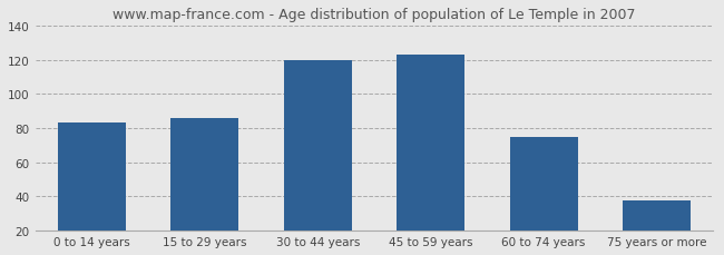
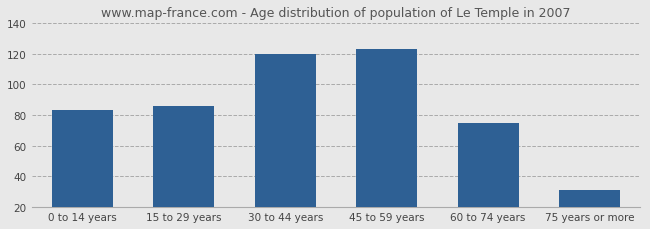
75 years or more: 38 -> 31
